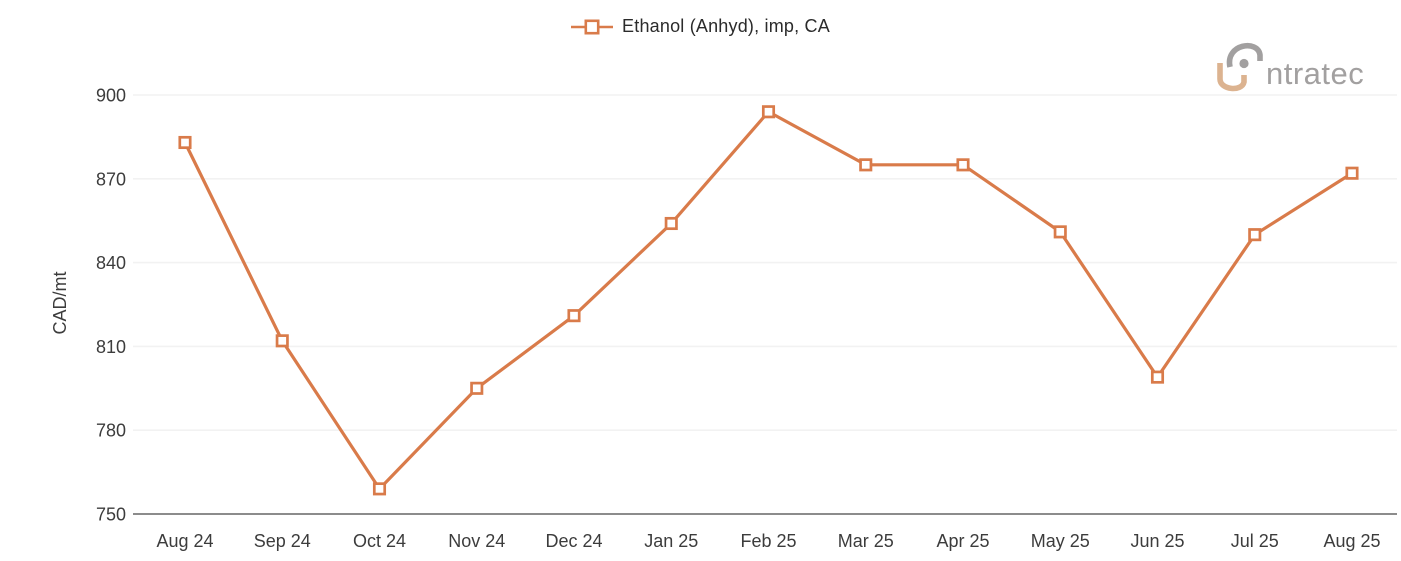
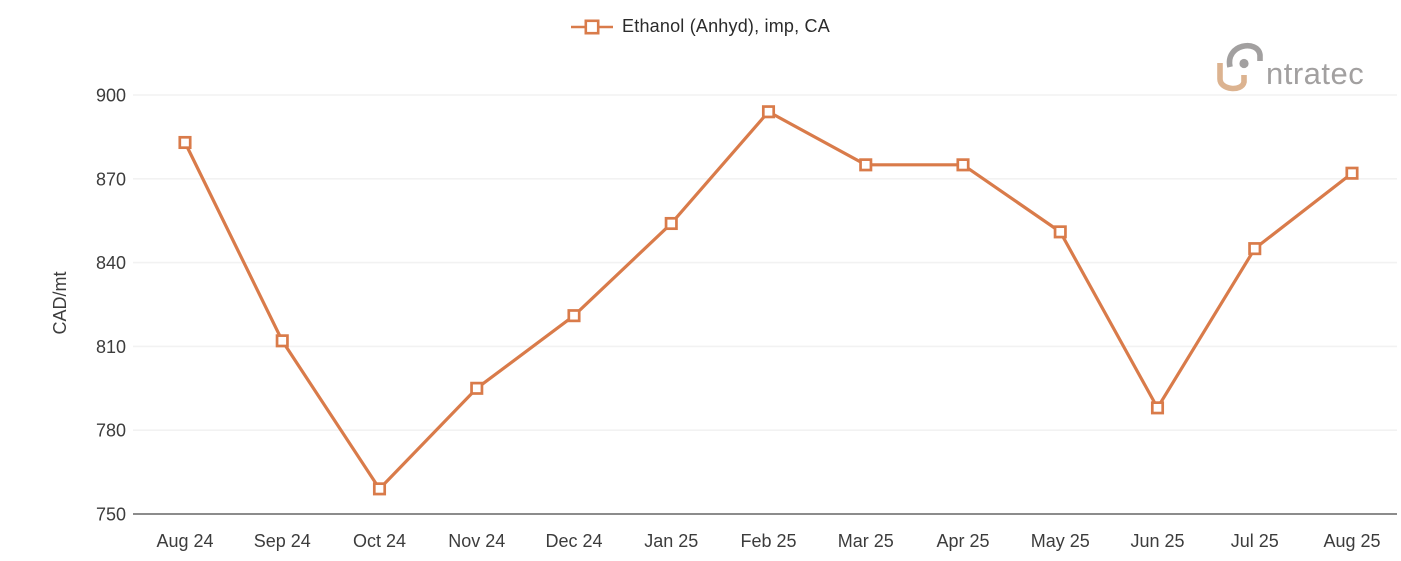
Jun 25: 799 -> 788
Jul 25: 850 -> 845
